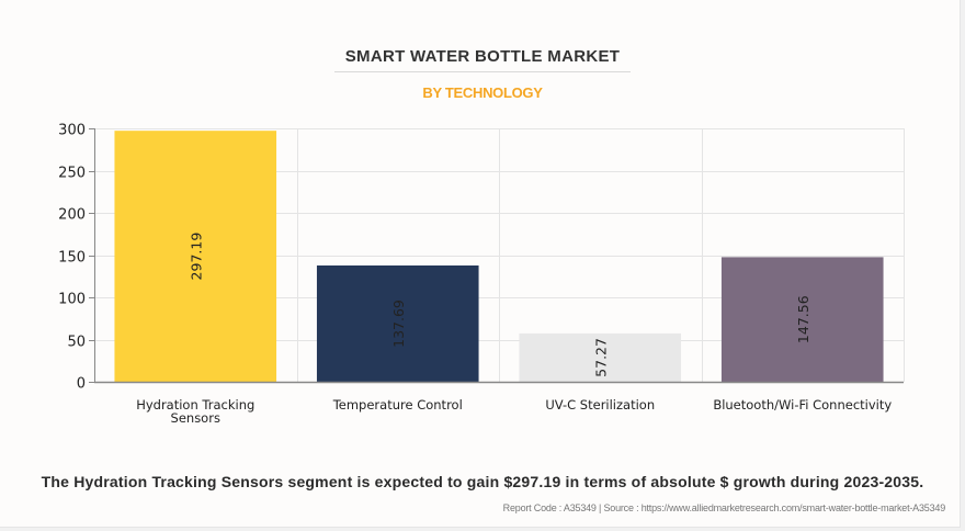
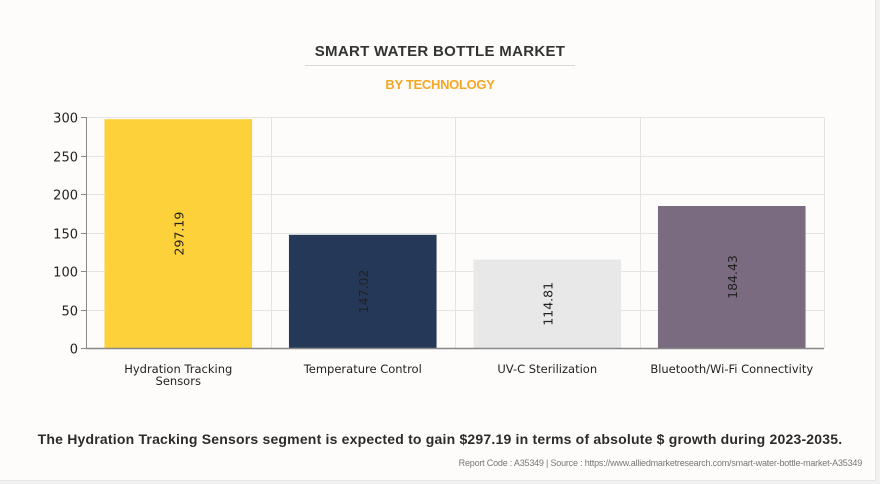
Temperature Control: 137.69 -> 147.02
UV-C Sterilization: 57.27 -> 114.81
Bluetooth/Wi-Fi Connectivity: 147.56 -> 184.43
